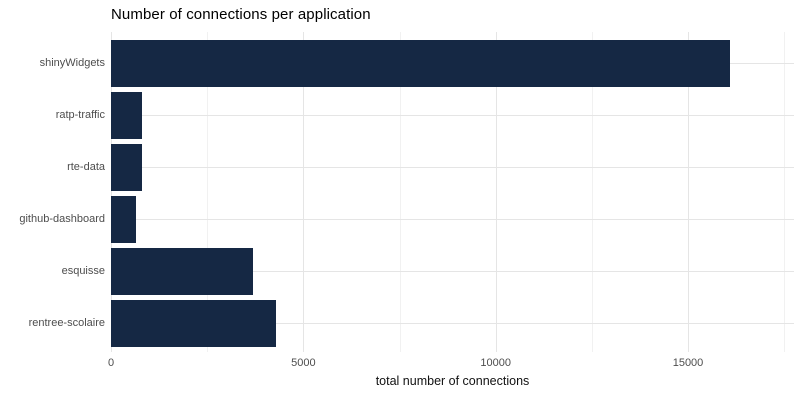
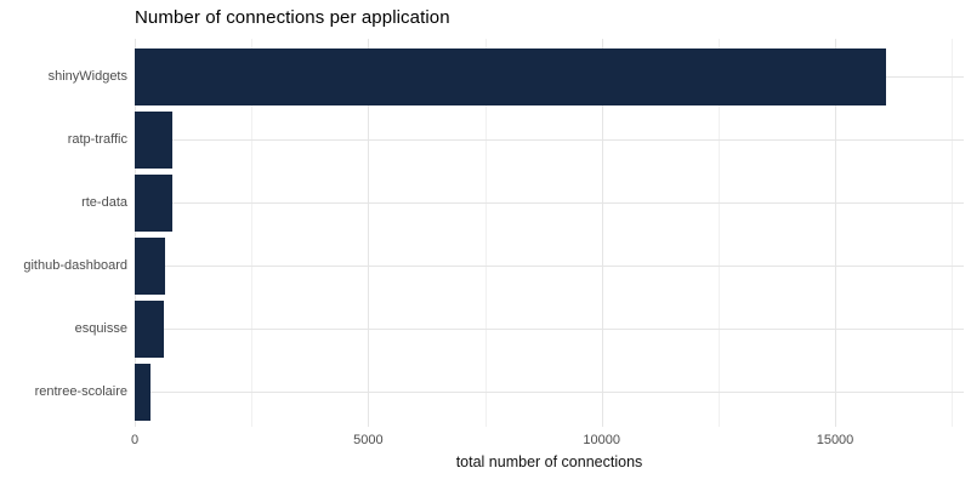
esquisse: 3700 -> 600
rentree-scolaire: 4300 -> 300
